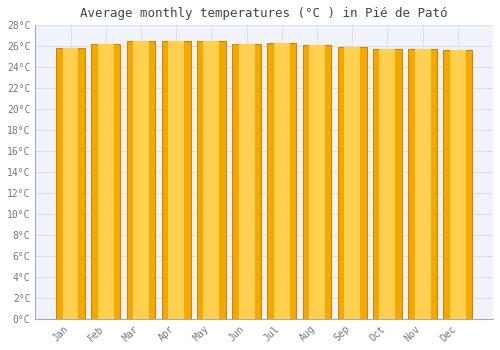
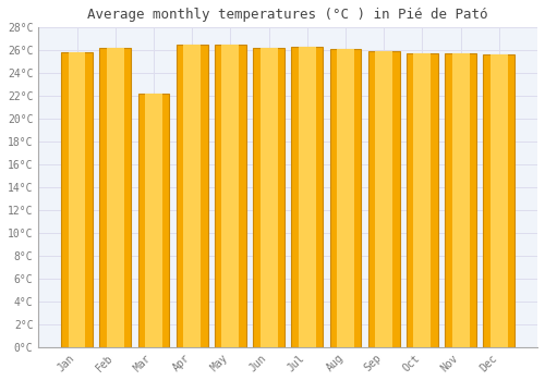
Mar: 26.5°C -> 22.2°C
